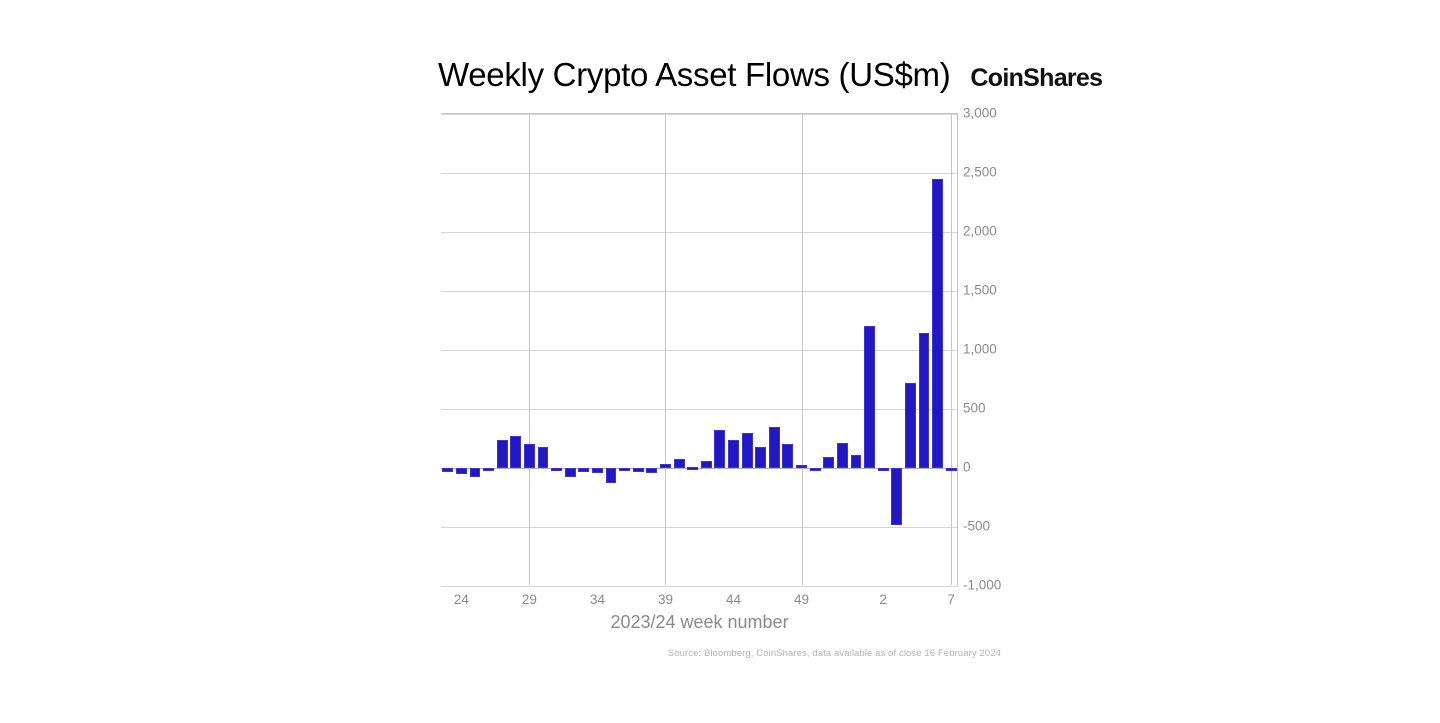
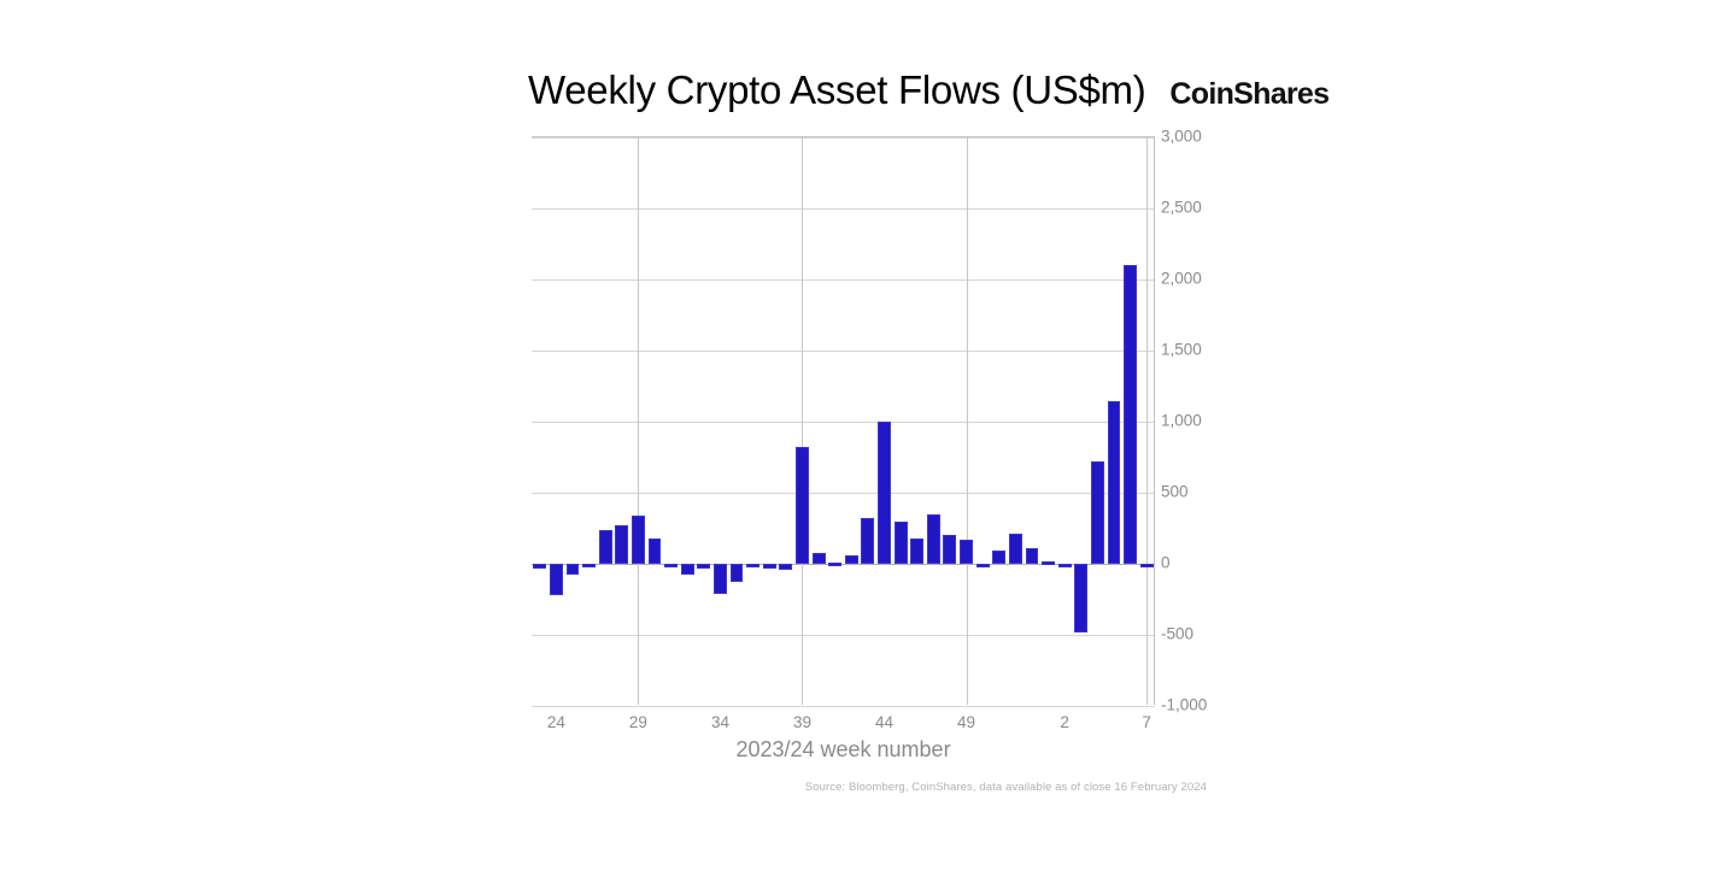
24: -60 -> -220
29: 200 -> 340
34: -40 -> -210
39: 40 -> 820
44: 240 -> 1000
49: 20 -> 170
2: 1200 -> 20
7: 2450 -> 2100
